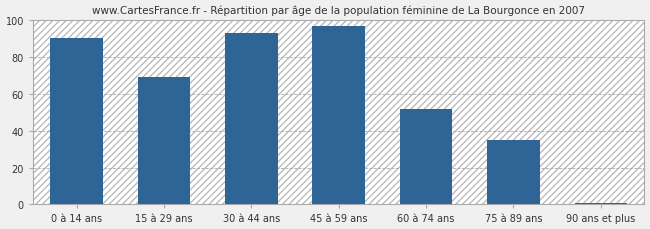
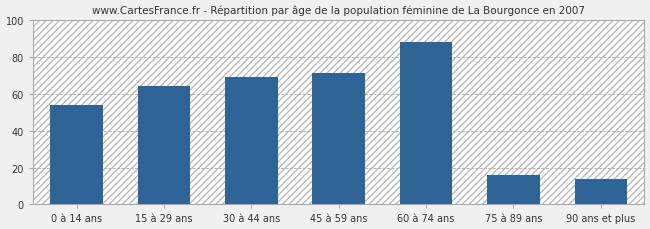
0 à 14 ans: 90 -> 54
15 à 29 ans: 69 -> 64
30 à 44 ans: 93 -> 69
45 à 59 ans: 97 -> 71
60 à 74 ans: 52 -> 88
75 à 89 ans: 35 -> 16
90 ans et plus: 1 -> 14
